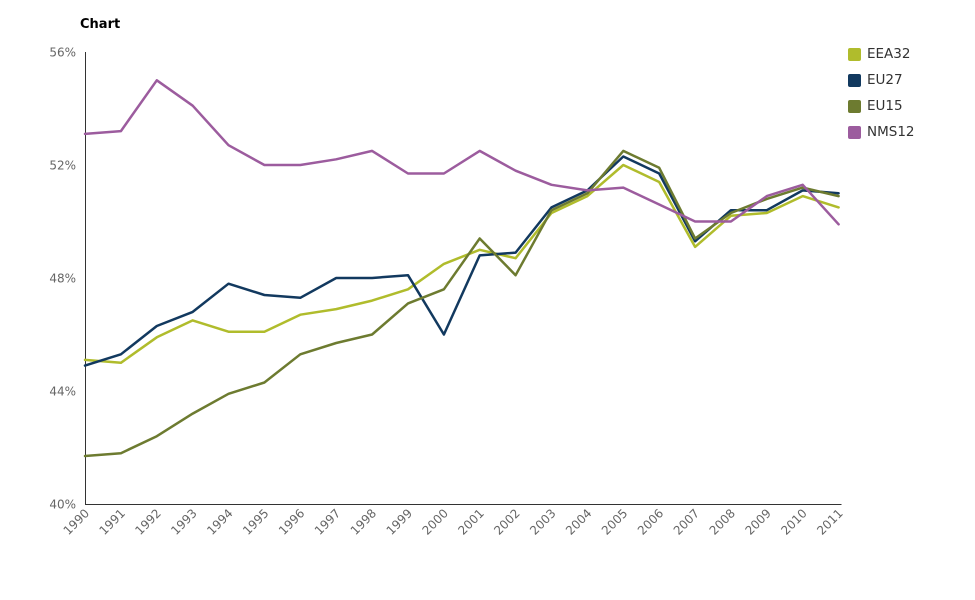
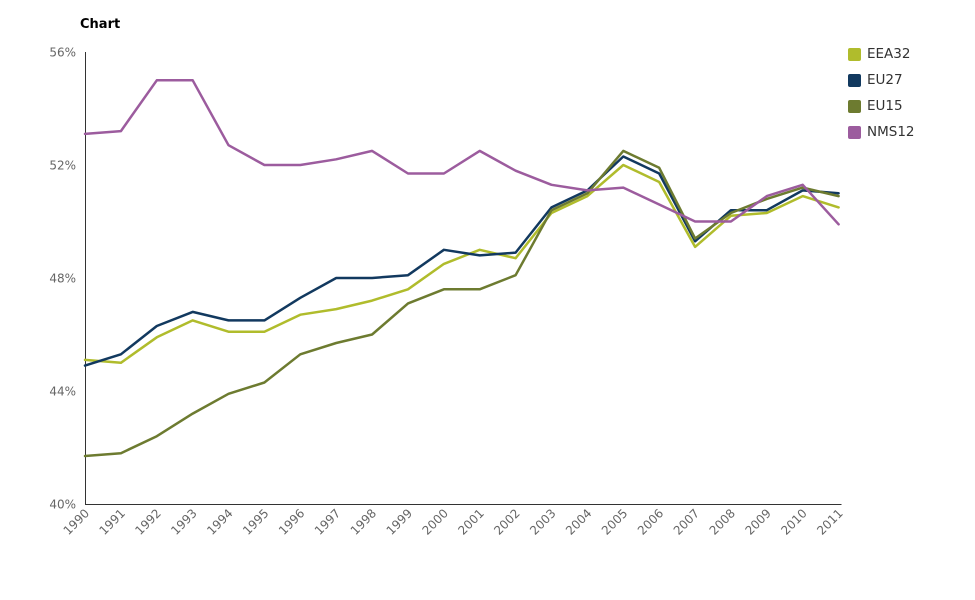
NMS12/1993: 54.1% -> 55.0%
EU27/1994: 47.8% -> 46.5%
EU27/1995: 47.4% -> 46.5%
EU27/2000: 46.0% -> 49.0%
EU15/2001: 49.4% -> 47.6%
